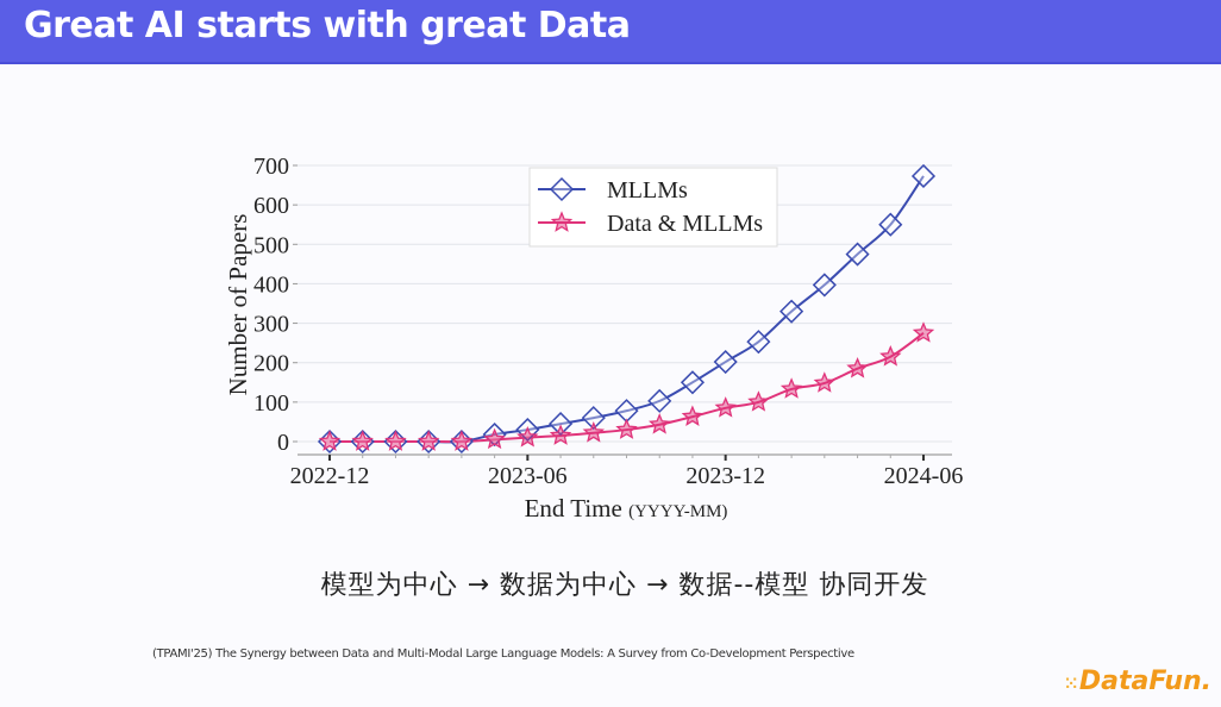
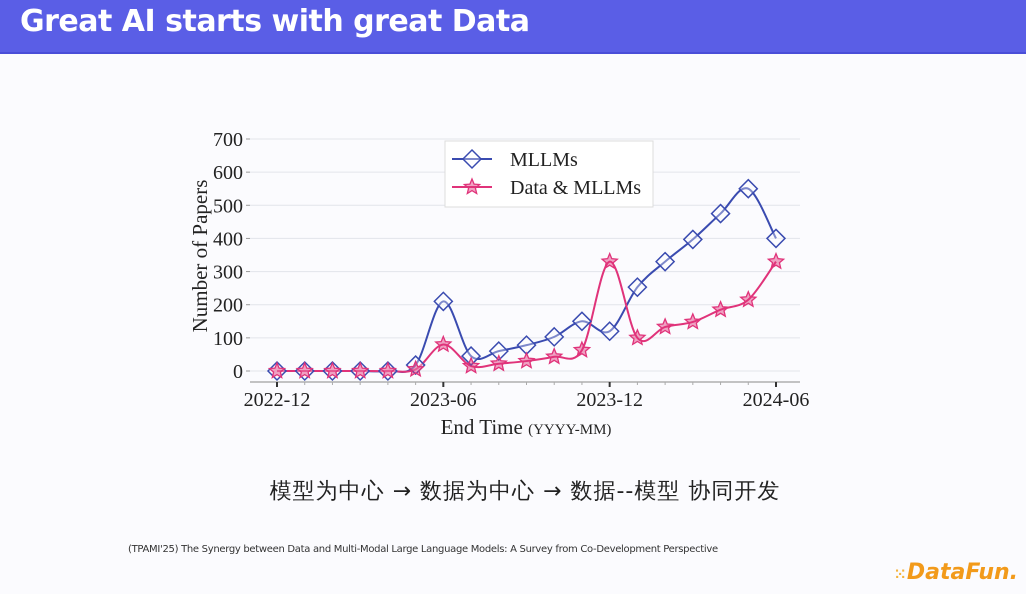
MLLMs/2023-06: 30 -> 210
Data & MLLMs/2023-06: 10 -> 80
MLLMs/2023-12: 200 -> 120
Data & MLLMs/2023-12: 80 -> 330
MLLMs/2024-06: 670 -> 400
Data & MLLMs/2024-06: 280 -> 330
